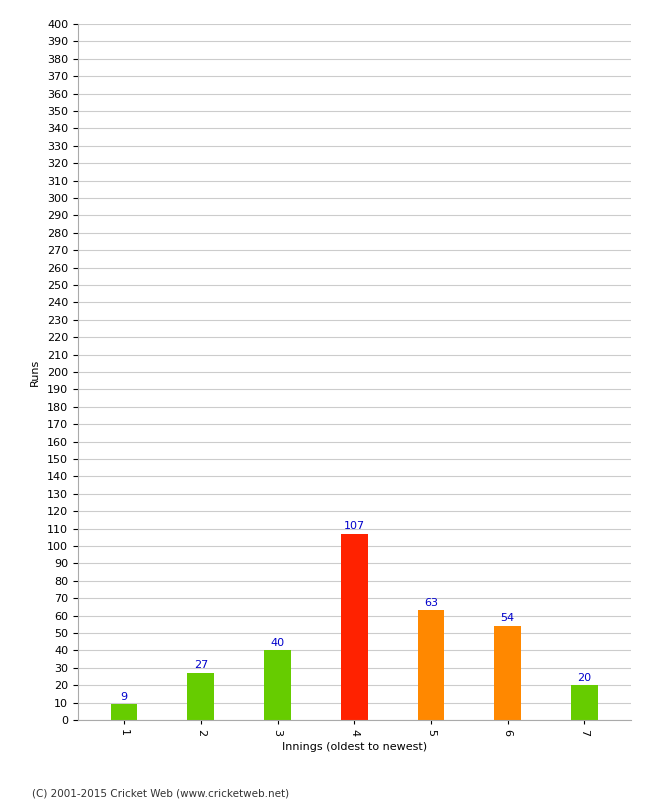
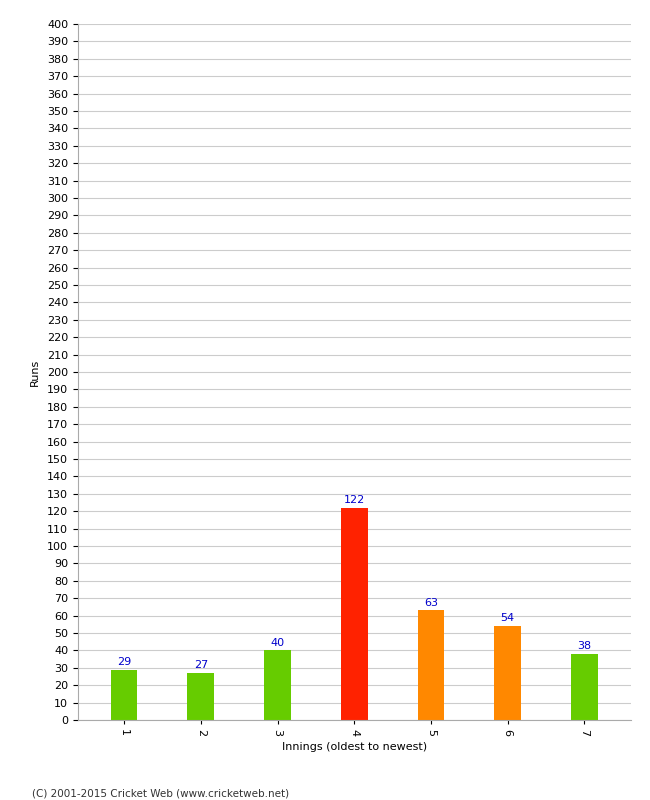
1: 9 -> 29
4: 107 -> 122
7: 20 -> 38
